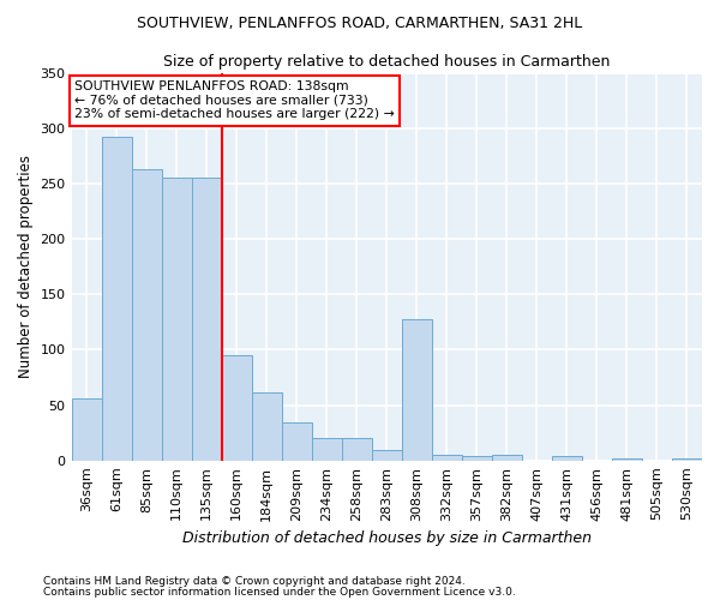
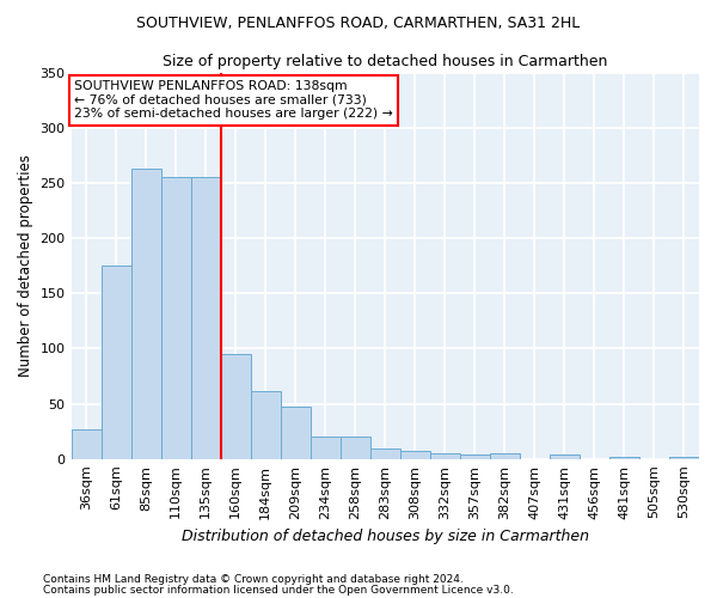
36sqm: 56 -> 27
61sqm: 292 -> 175
209sqm: 34 -> 47
308sqm: 128 -> 7
